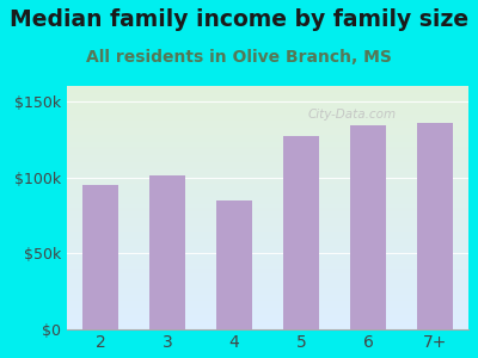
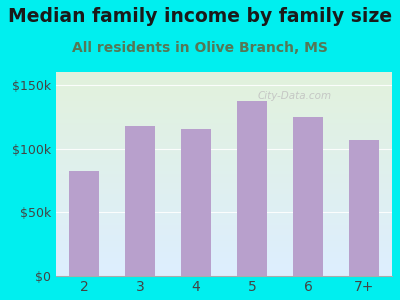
2: $95k -> $82k
3: $101k -> $118k
4: $85k -> $115k
5: $127k -> $137k
6: $134k -> $125k
7+: $136k -> $107k
